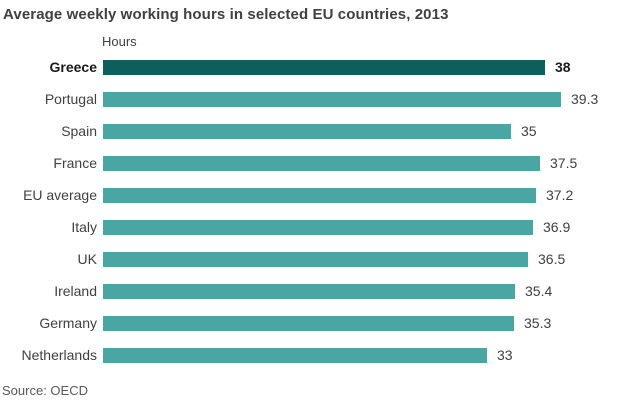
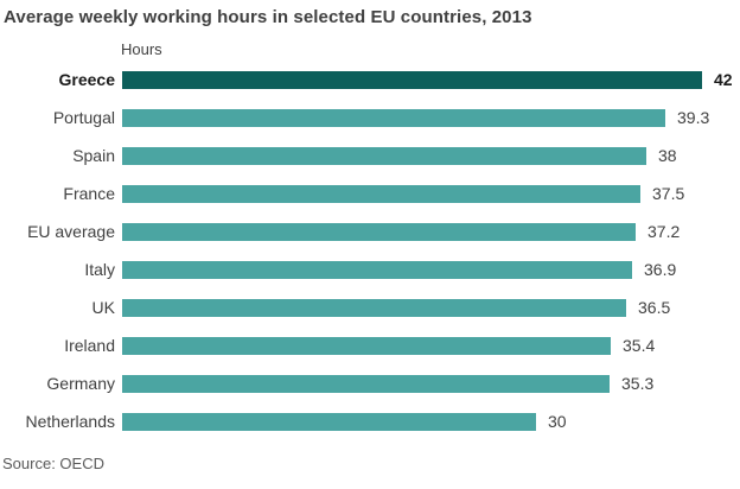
Greece: 38 -> 42
Spain: 35 -> 38
Netherlands: 33 -> 30
